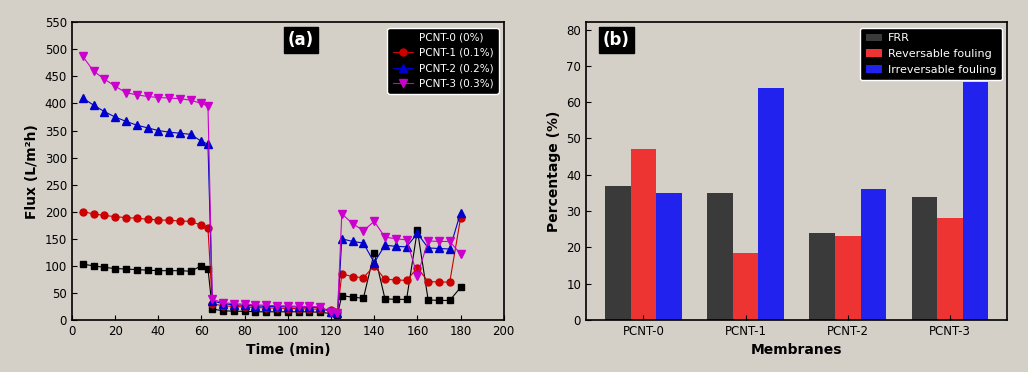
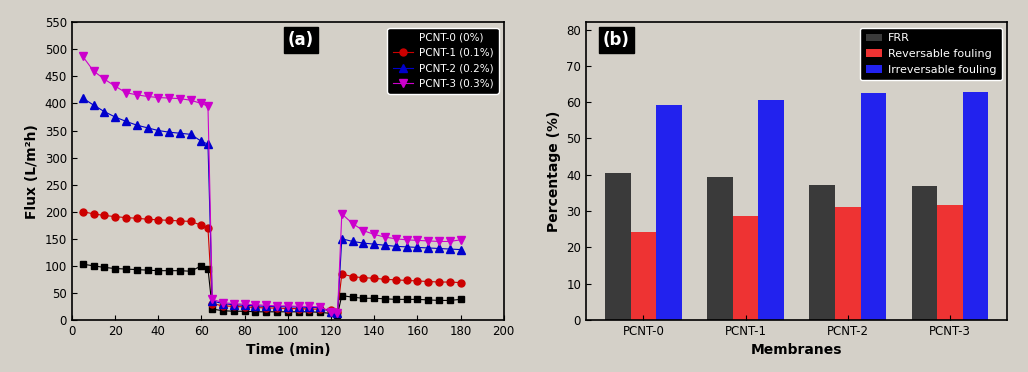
PCNT-0 (0%)/140: 124 -> 40
PCNT-1 (0.1%)/140: 100 -> 77
PCNT-2 (0.2%)/140: 106 -> 140
PCNT-3 (0.3%)/140: 182 -> 158
PCNT-0 (0%)/160: 166 -> 38
PCNT-1 (0.1%)/160: 96 -> 72
PCNT-2 (0.2%)/160: 160 -> 134
PCNT-3 (0.3%)/160: 82 -> 147
PCNT-0 (0%)/180: 60 -> 38
PCNT-1 (0.1%)/180: 188 -> 69
PCNT-2 (0.2%)/180: 198 -> 130
PCNT-3 (0.3%)/180: 122 -> 148
FRR/PCNT-0: 37.0 -> 40.6
Reversable fouling/PCNT-0: 47.0 -> 24.2
Irreversable fouling/PCNT-0: 35.0 -> 59.3
FRR/PCNT-1: 35.0 -> 39.3
Reversable fouling/PCNT-1: 18.5 -> 28.5
Irreversable fouling/PCNT-1: 64.0 -> 60.7
FRR/PCNT-2: 24.0 -> 37.3
Reversable fouling/PCNT-2: 23.0 -> 31.2
Irreversable fouling/PCNT-2: 36.0 -> 62.5
FRR/PCNT-3: 34.0 -> 37.0
Reversable fouling/PCNT-3: 28.0 -> 31.8
Irreversable fouling/PCNT-3: 65.5 -> 62.8
